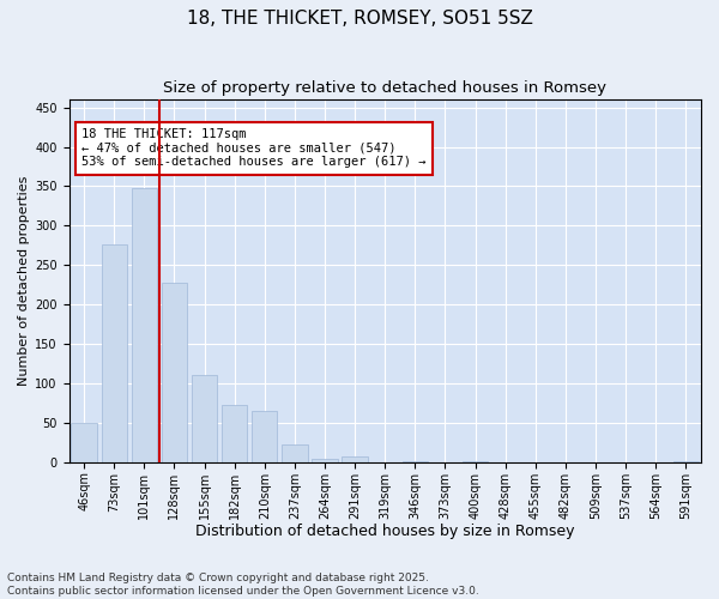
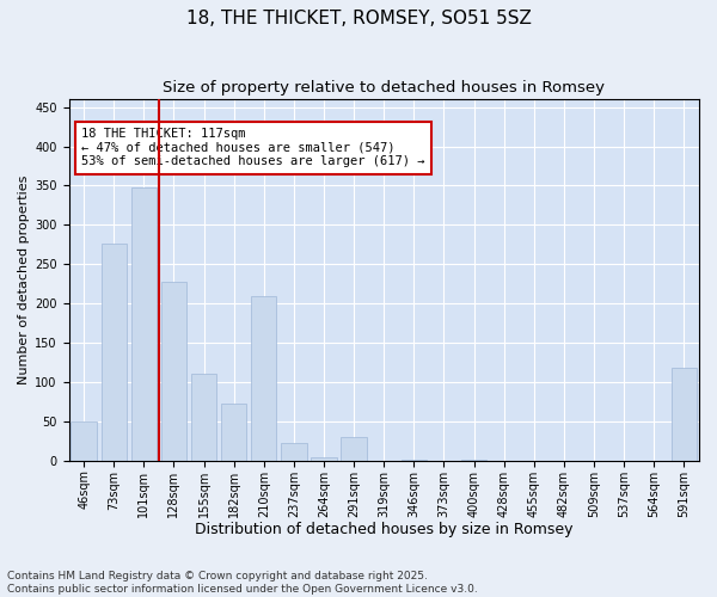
210sqm: 65 -> 210
291sqm: 8 -> 30
591sqm: 2 -> 118
